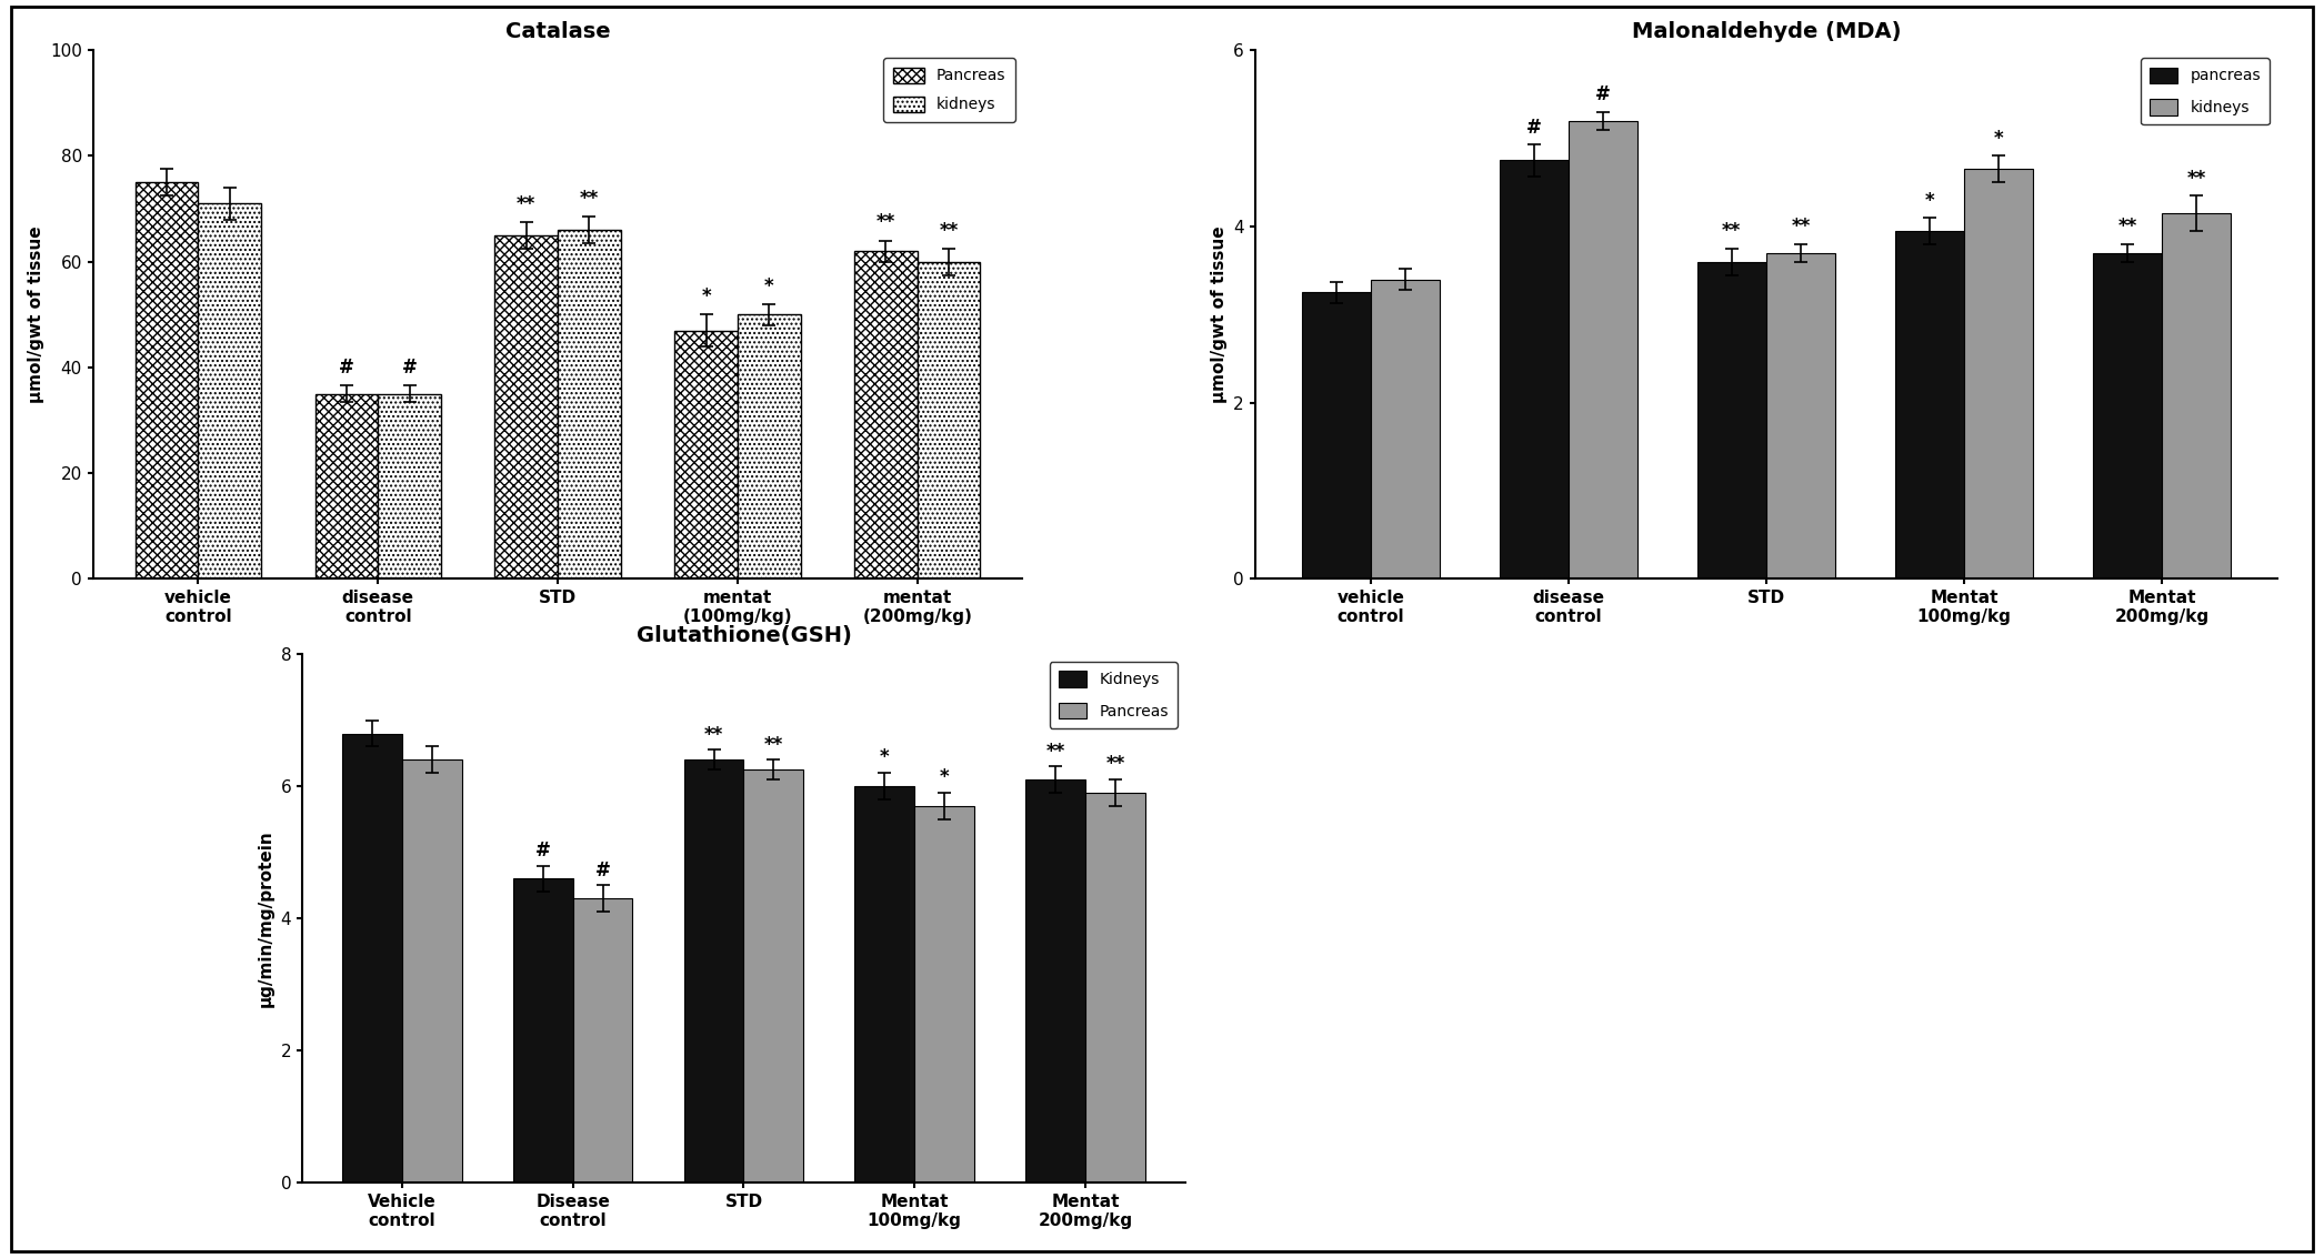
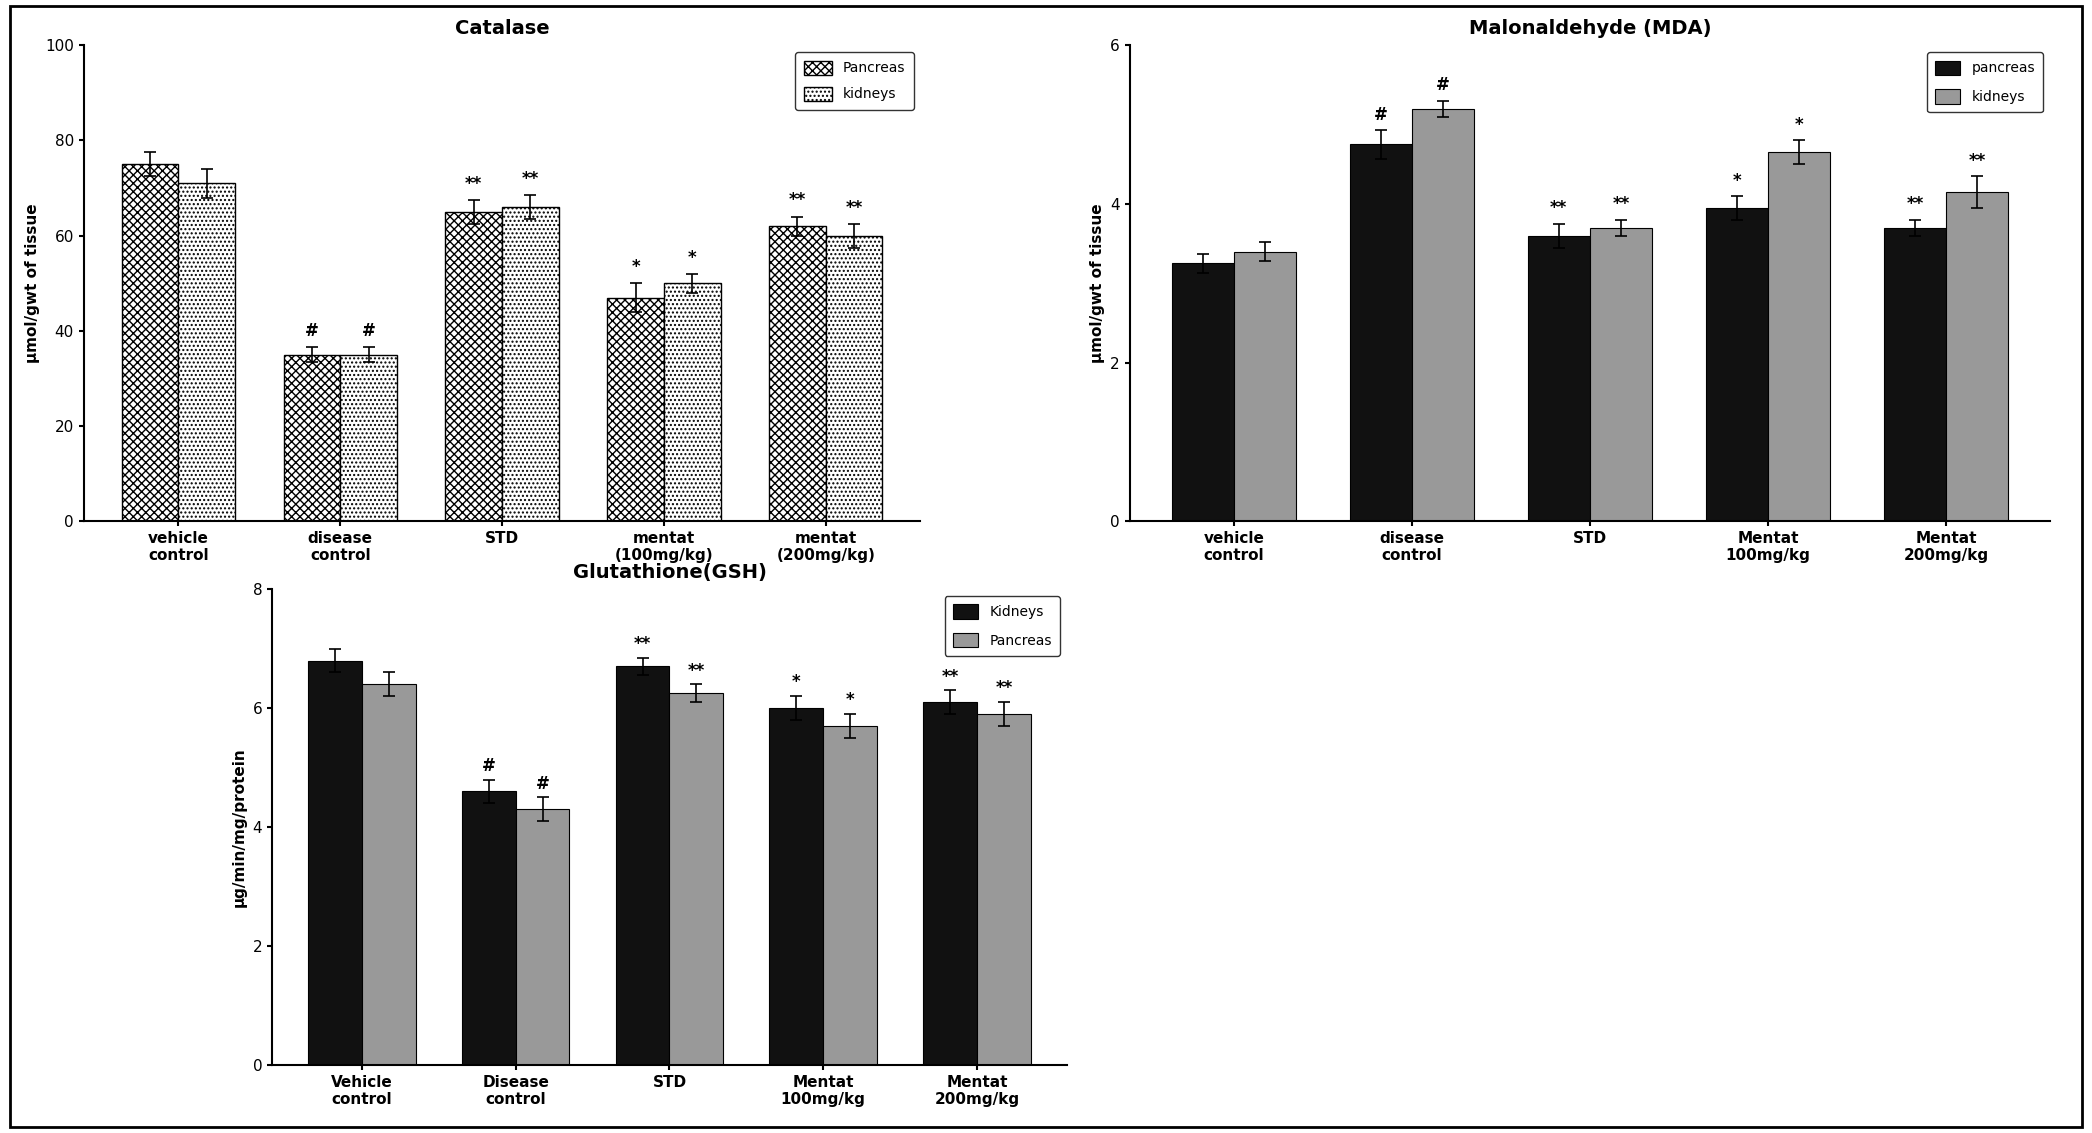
Glutathione(GSH)/Kidneys/STD: 6.4 -> 6.7
